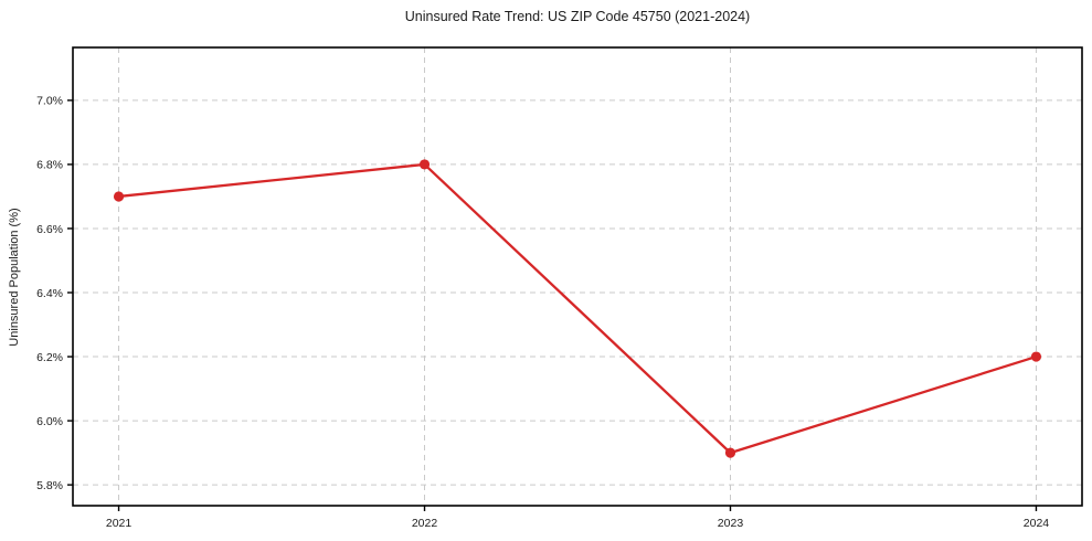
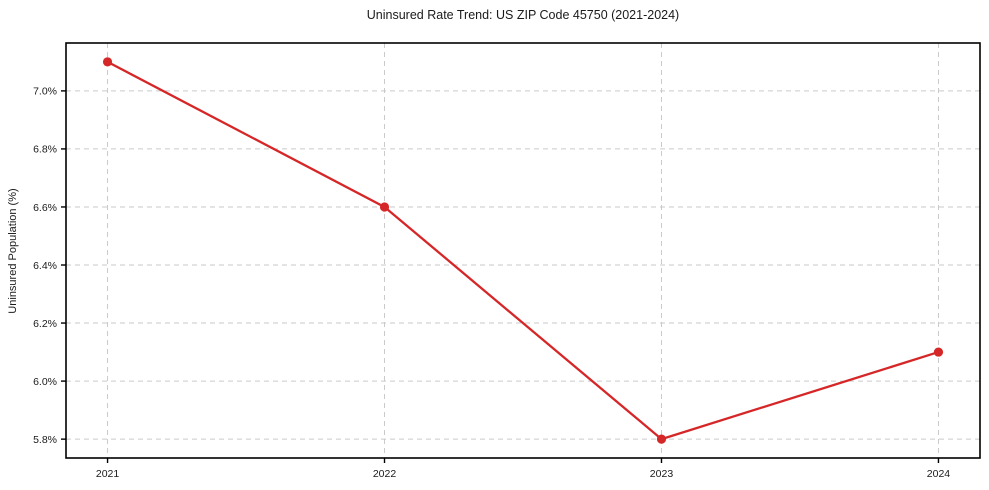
2021: 6.7% -> 7.1%
2022: 6.8% -> 6.6%
2023: 5.9% -> 5.8%
2024: 6.2% -> 6.1%
